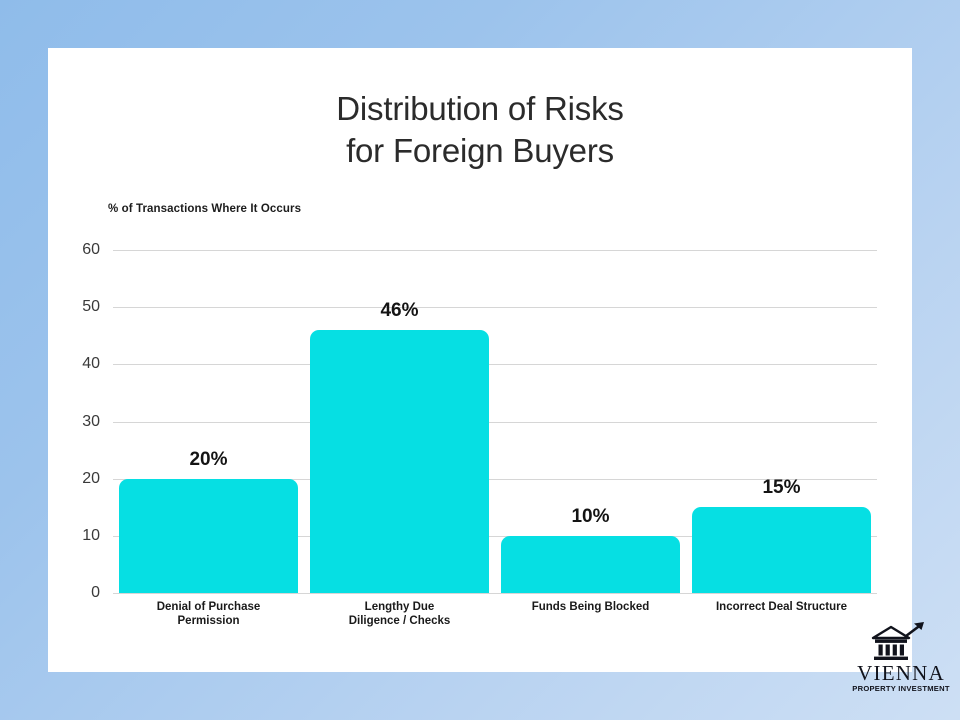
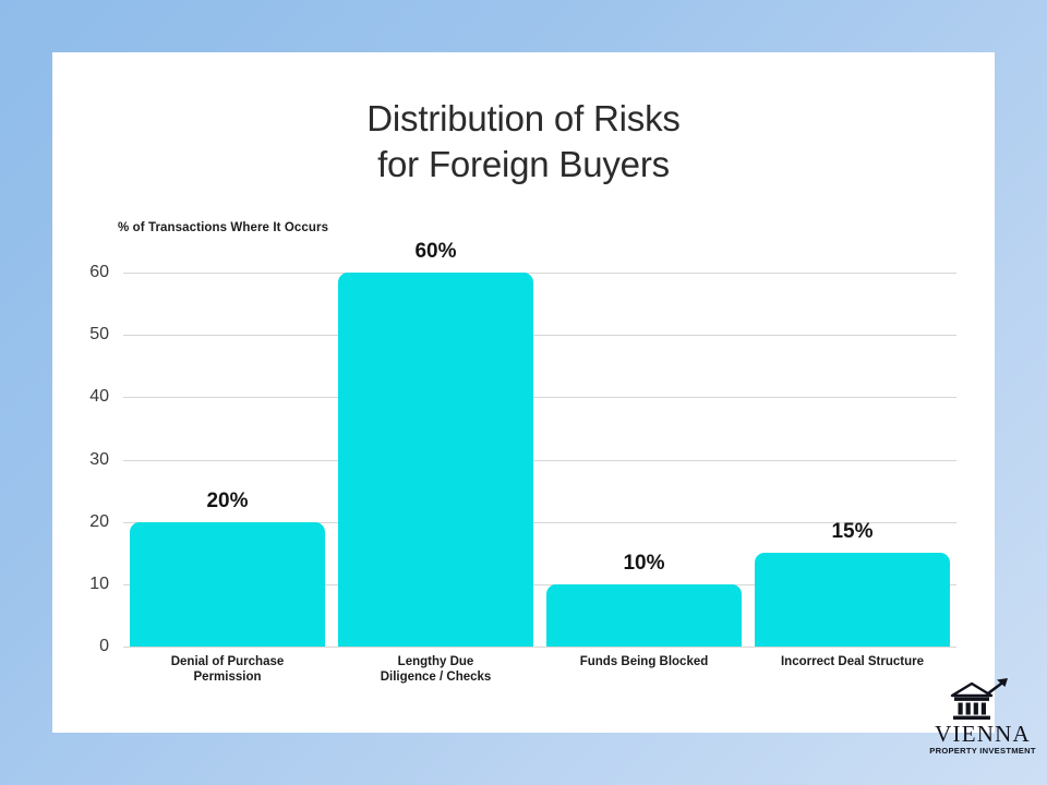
Lengthy Due Diligence / Checks: 46% -> 60%
